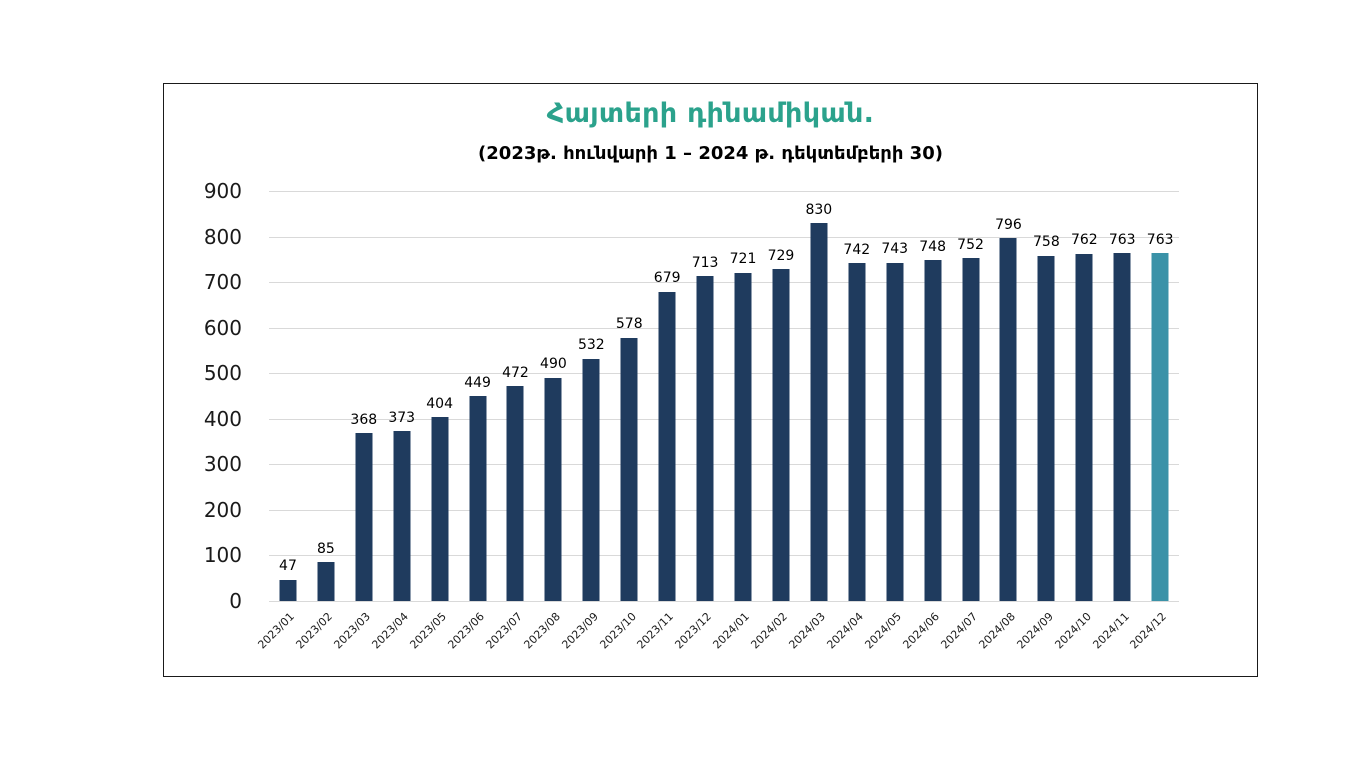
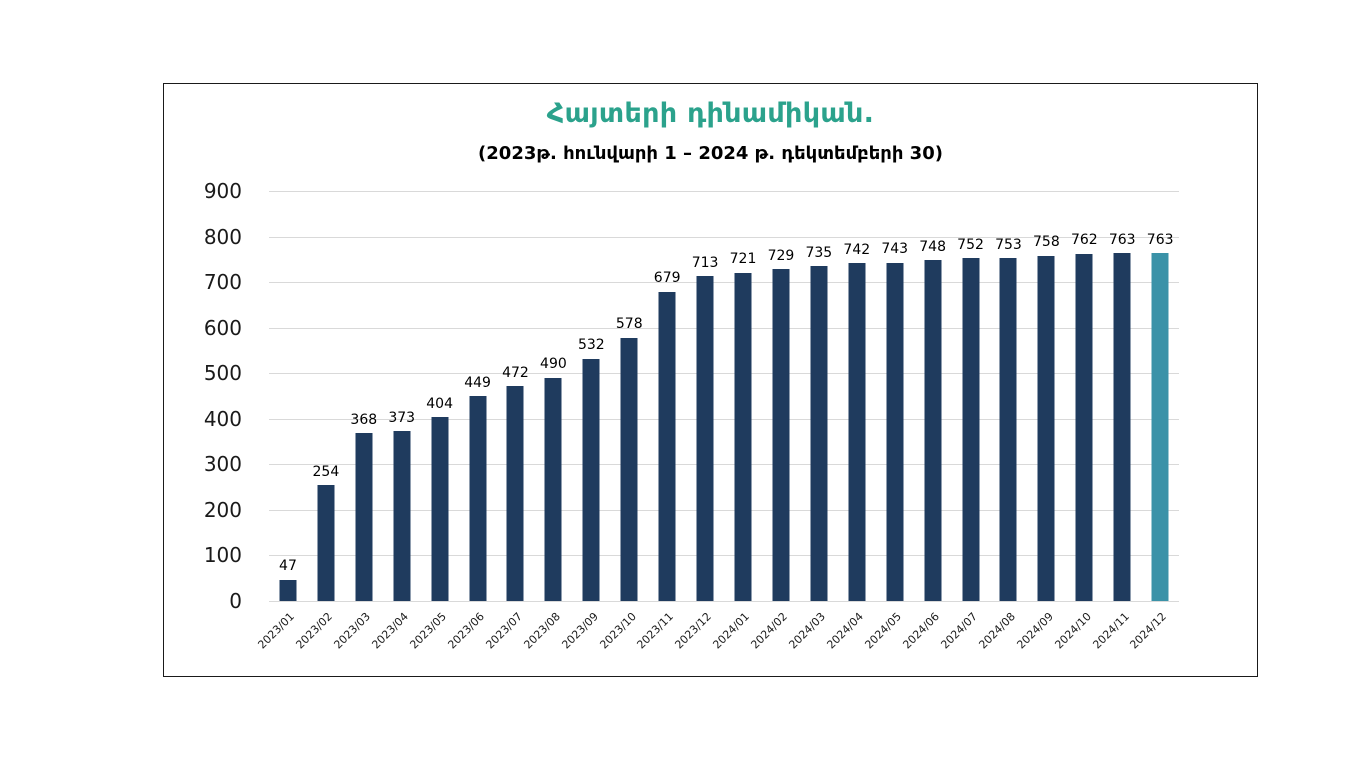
2023/02: 85 -> 254
2024/03: 830 -> 735
2024/08: 796 -> 753
